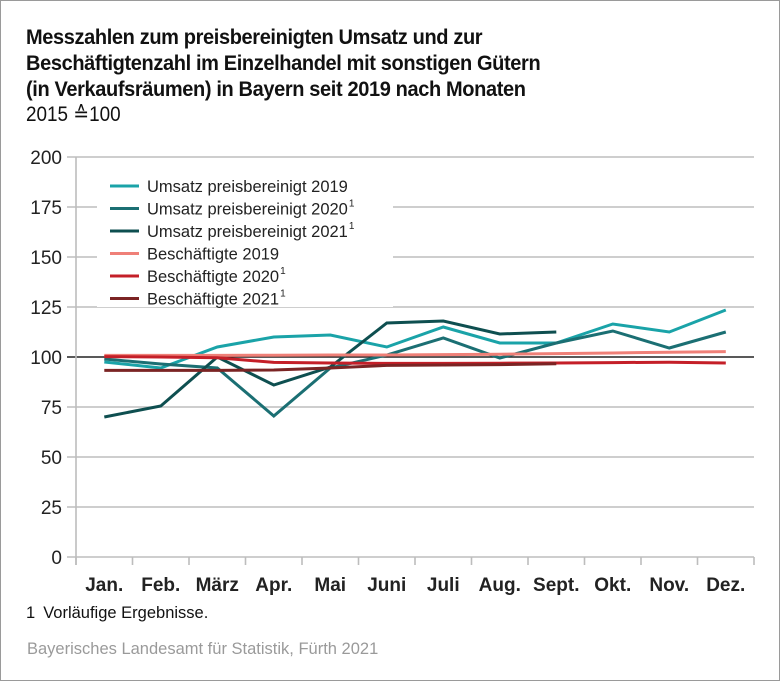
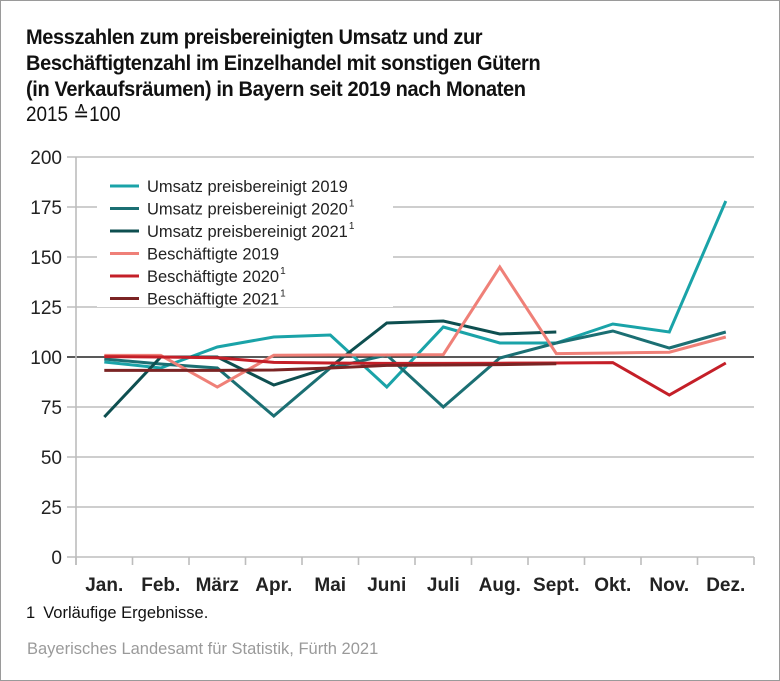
Umsatz preisbereinigt 2021/Feb.: 76 -> 100
Beschäftigte 2019/März: 101 -> 85
Umsatz preisbereinigt 2019/Juni: 105 -> 85
Umsatz preisbereinigt 2020/Juli: 110 -> 75
Beschäftigte 2019/Aug.: 101 -> 145
Beschäftigte 2020/Nov.: 97 -> 81
Umsatz preisbereinigt 2019/Dez.: 124 -> 178
Beschäftigte 2019/Dez.: 103 -> 110
